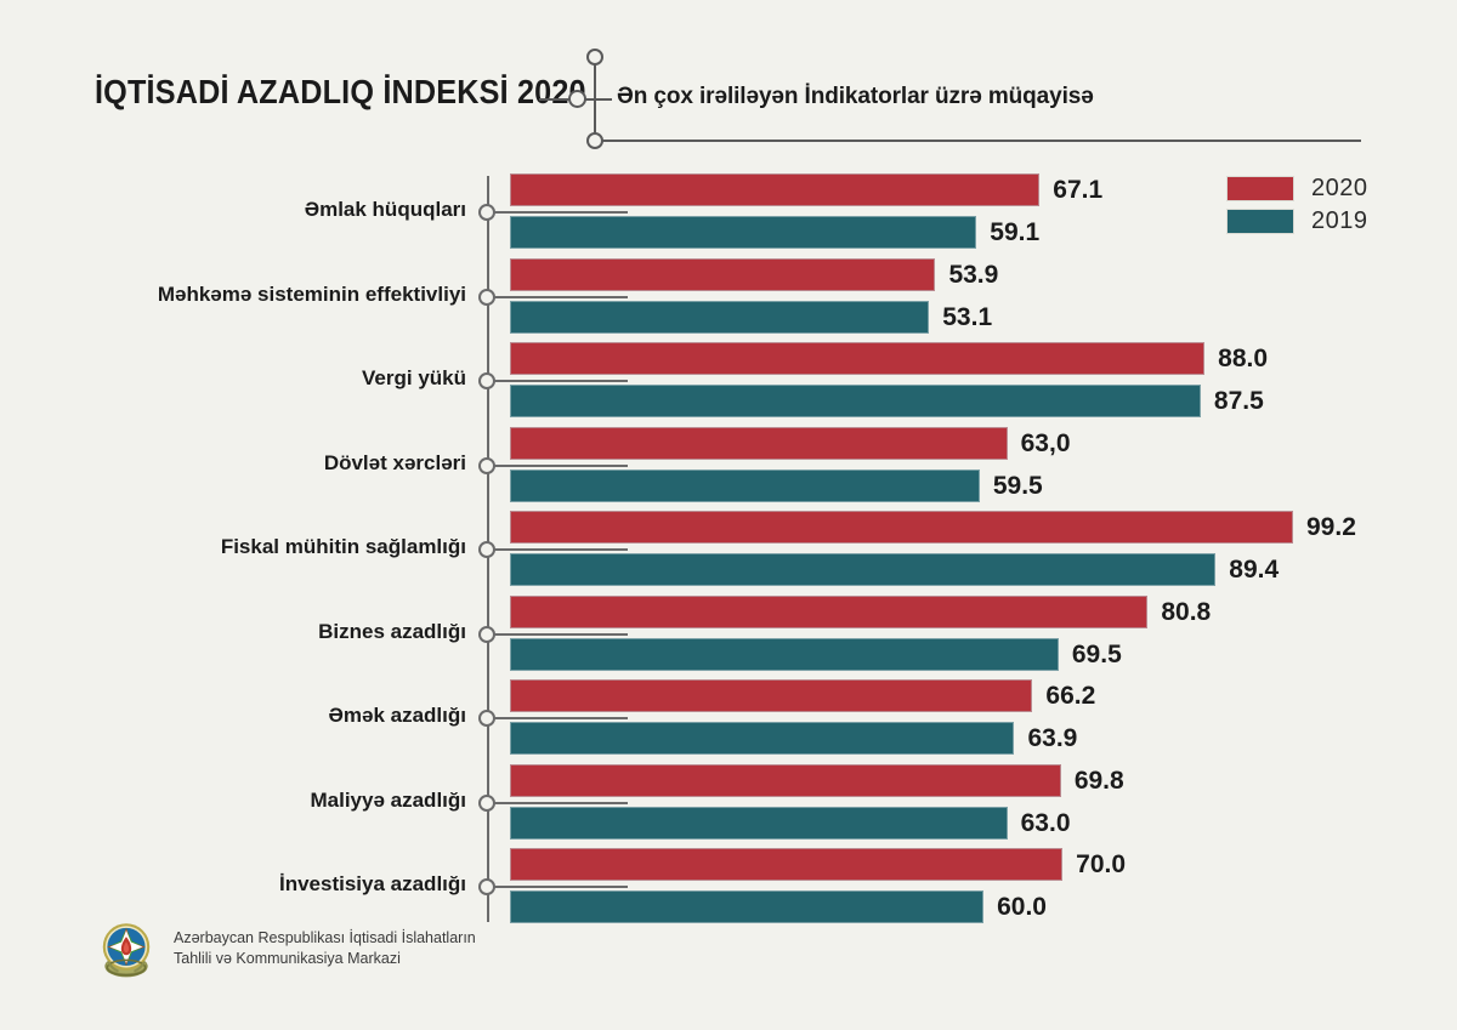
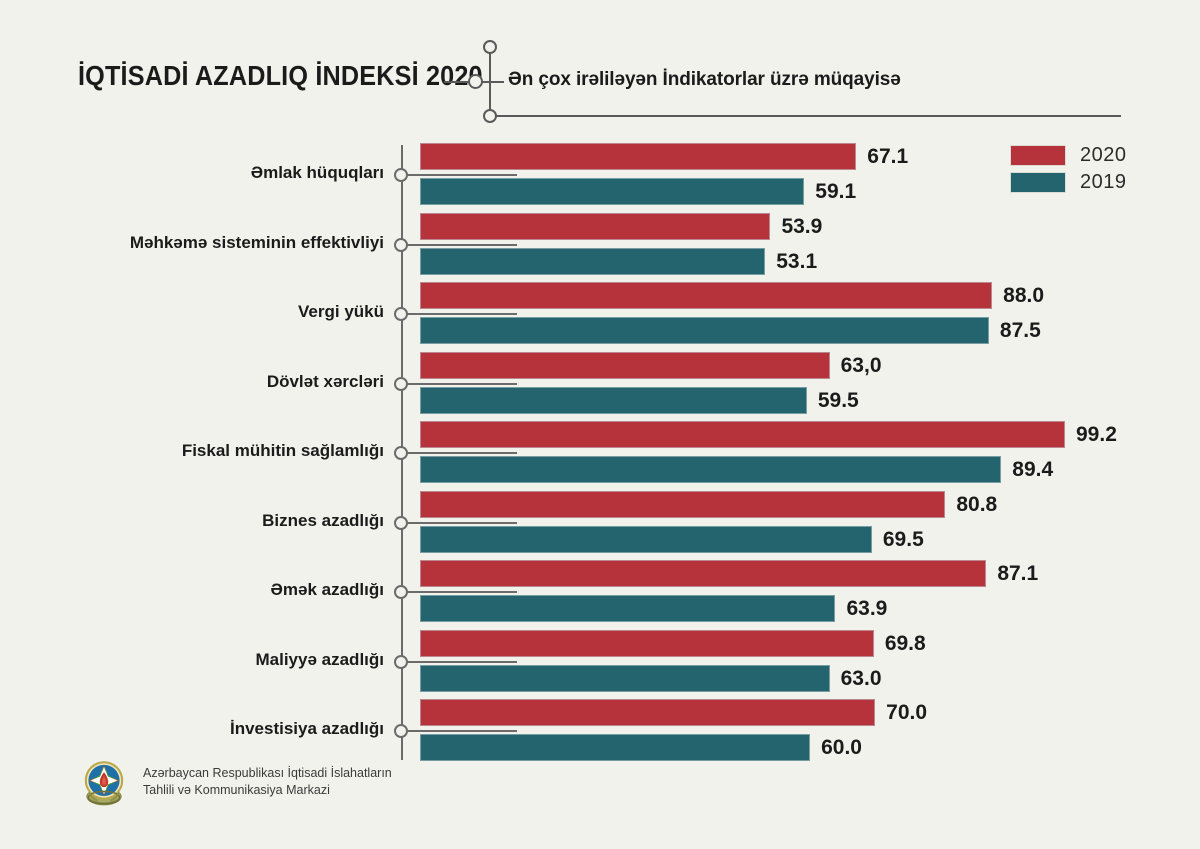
2020/Əmək azadlığı: 66.2 -> 87.1
